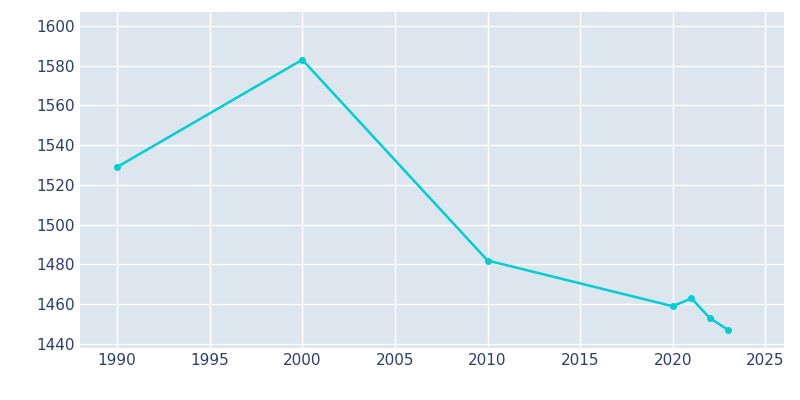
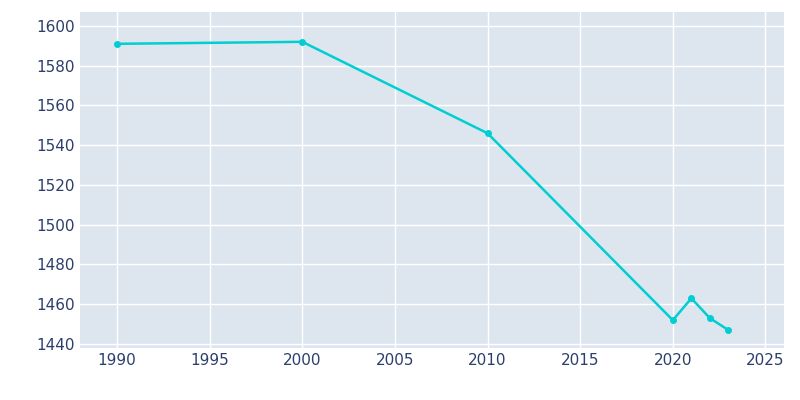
1990: 1529 -> 1591
2000: 1583 -> 1592
2010: 1482 -> 1546
2020: 1459 -> 1452
